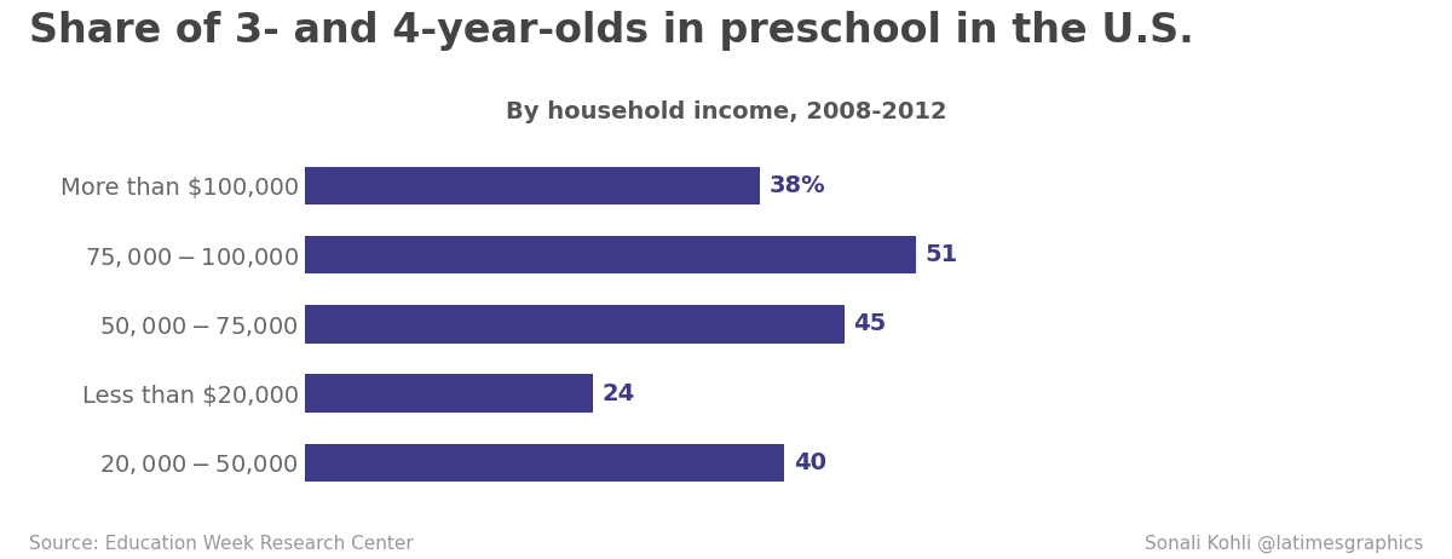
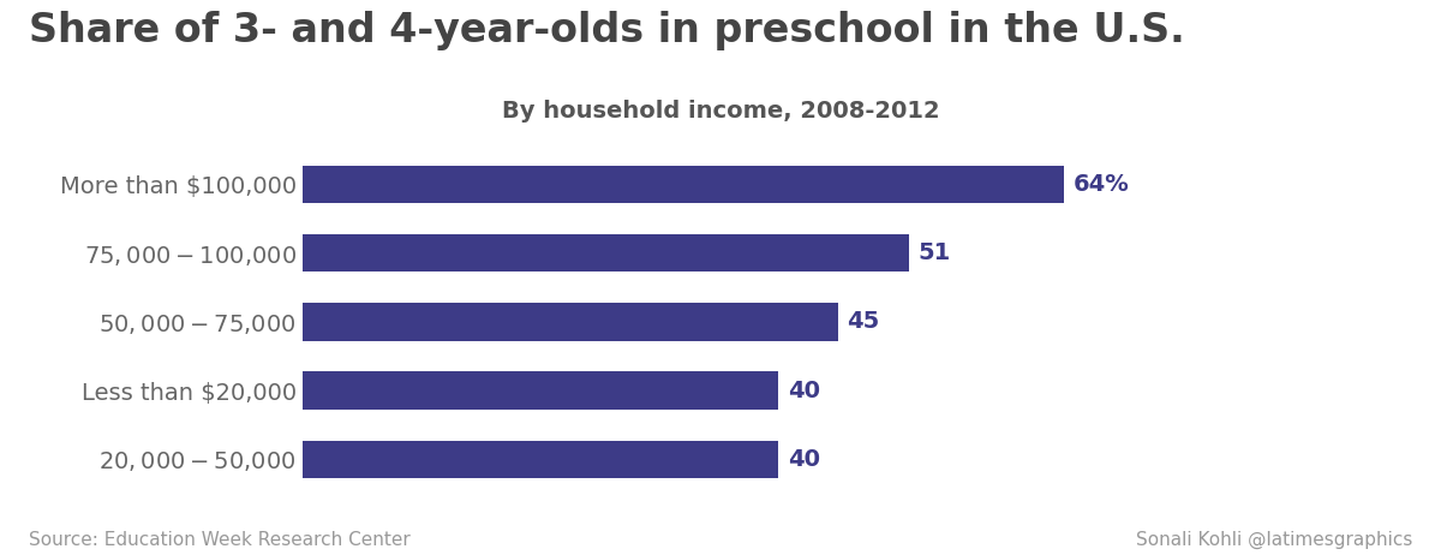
More than $100,000: 38% -> 64%
Less than $20,000: 24 -> 40
